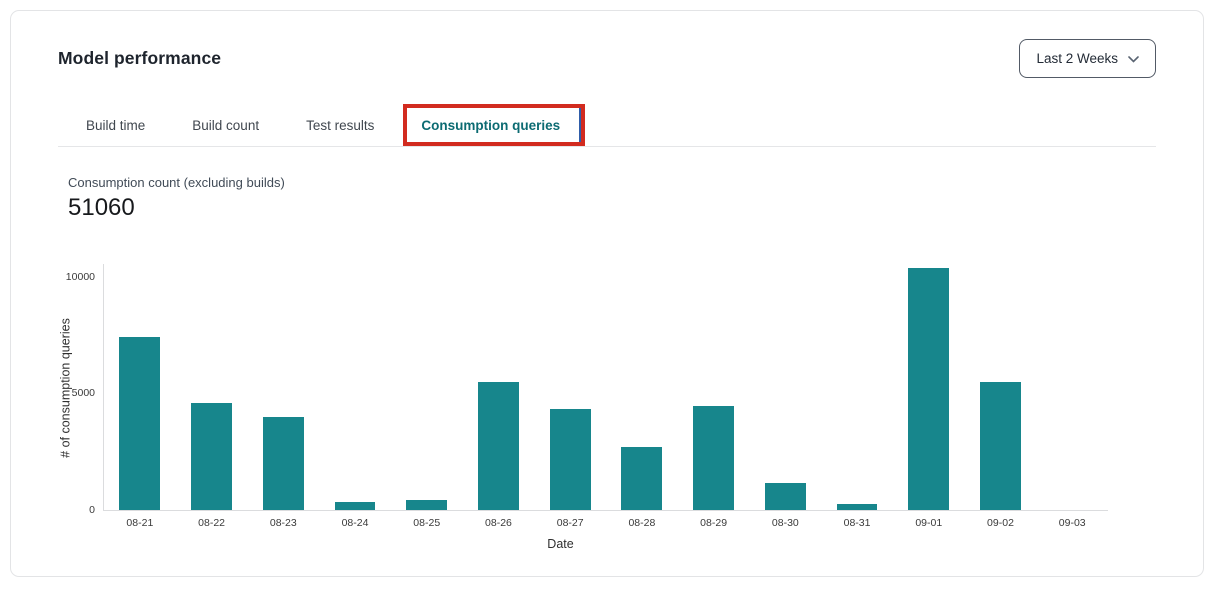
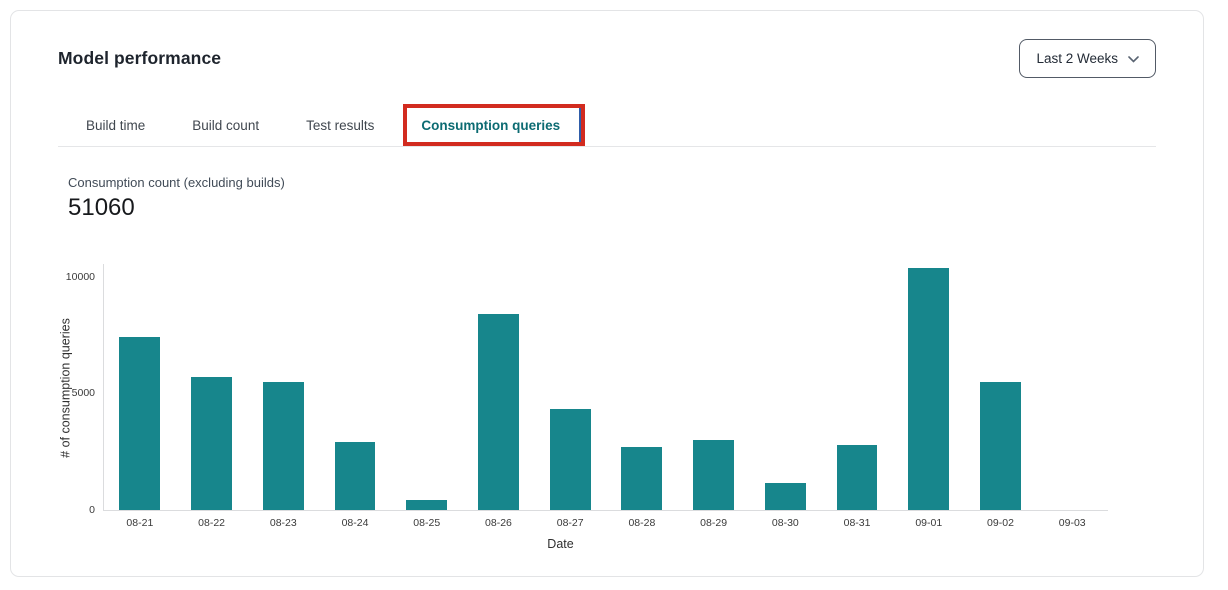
08-22: 4600 -> 5700
08-23: 4000 -> 5500
08-24: 300 -> 2900
08-26: 5500 -> 8400
08-29: 4400 -> 3000
08-31: 200 -> 2800
